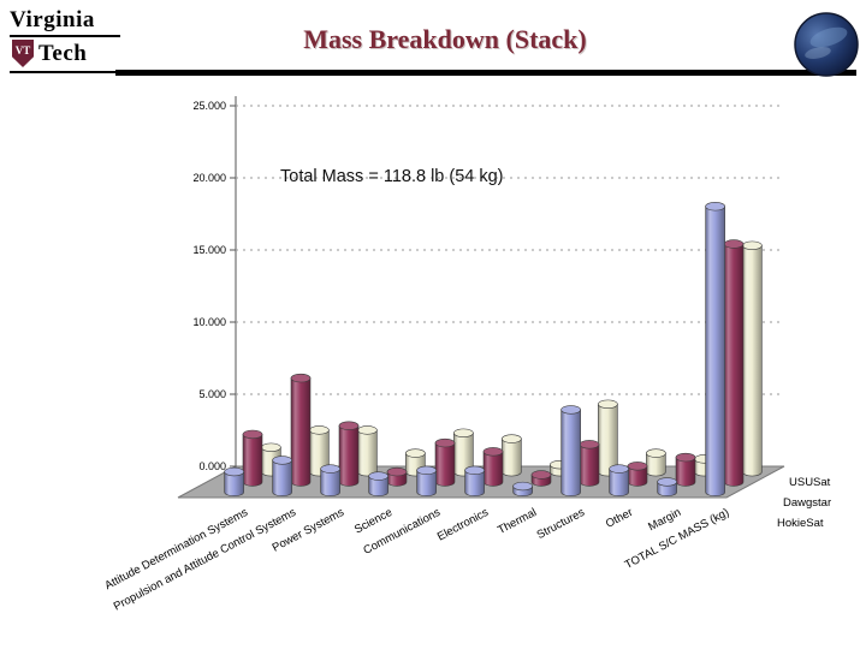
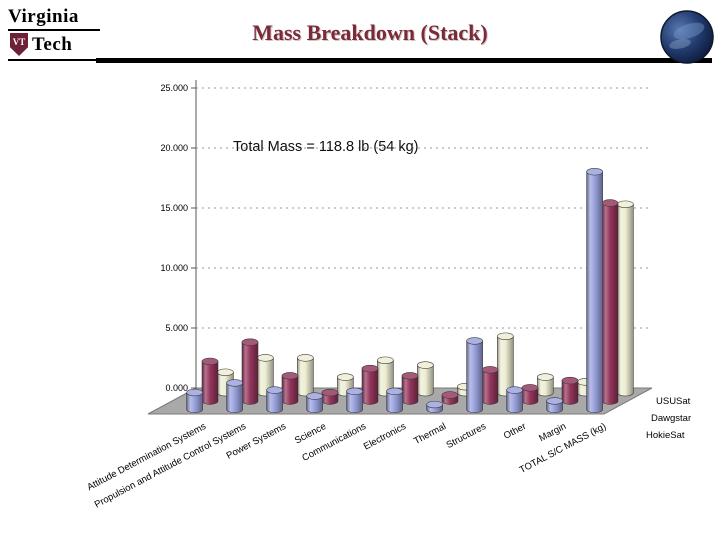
Dawgstar/Propulsion and Attitude Control Systems: 7.2 -> 4.9
Dawgstar/Power Systems: 3.9 -> 2.1
